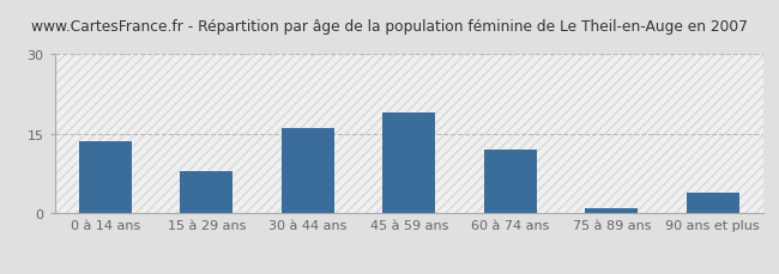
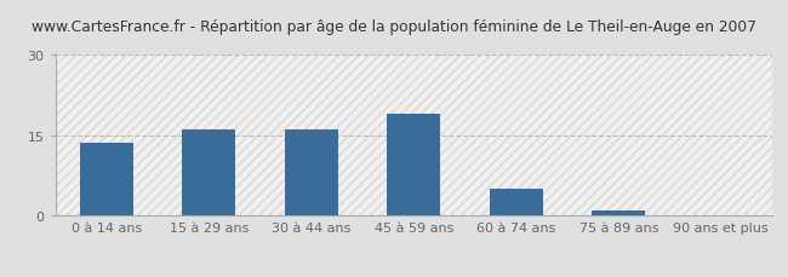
15 à 29 ans: 8.0 -> 16.0
60 à 74 ans: 12.0 -> 5.0
90 ans et plus: 4.0 -> 0.1
